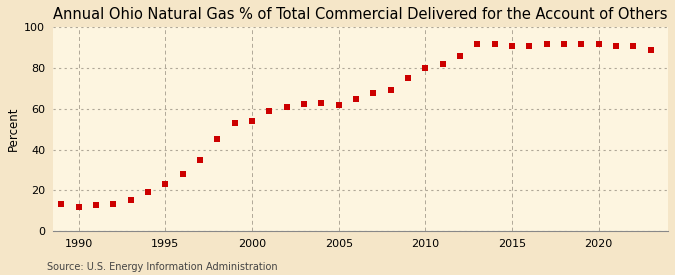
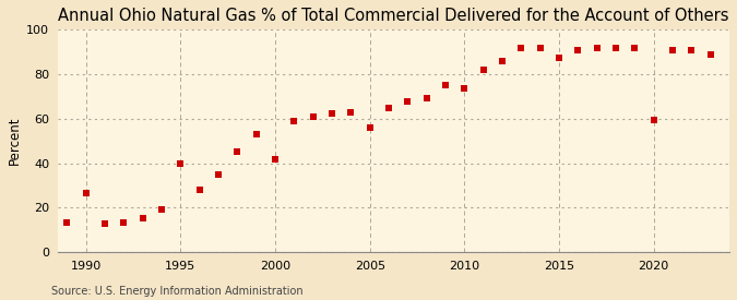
1990: 12.0 -> 26.5
1995: 23.0 -> 40.0
2000: 54.0 -> 42.0
2005: 62.0 -> 56.0
2010: 80.0 -> 73.5
2015: 91.0 -> 87.5
2020: 92.0 -> 59.5
